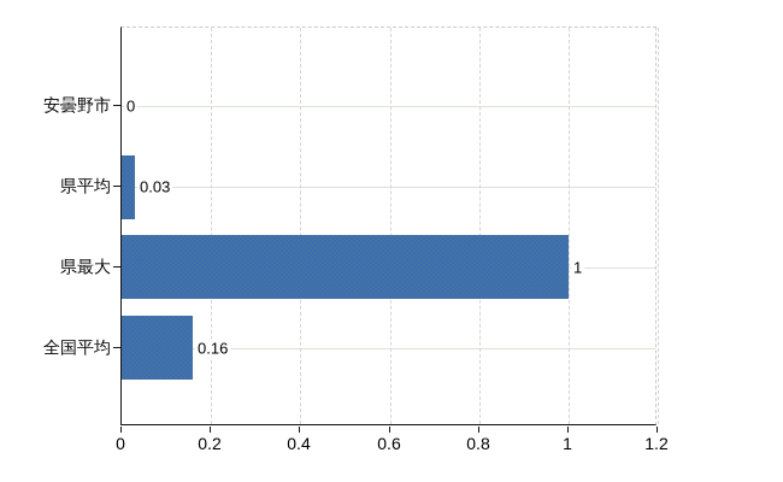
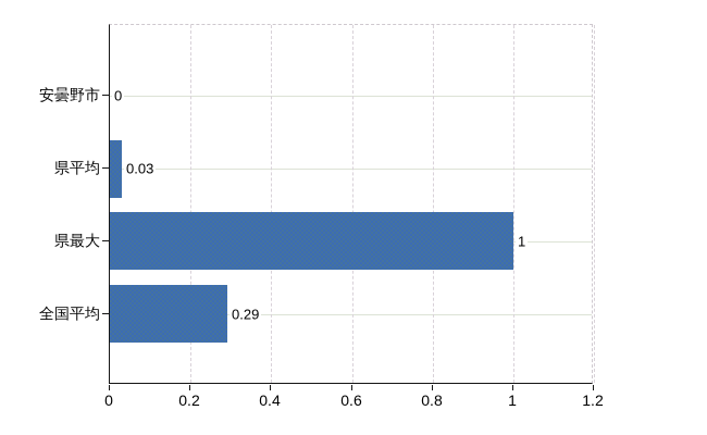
全国平均: 0.16 -> 0.29
